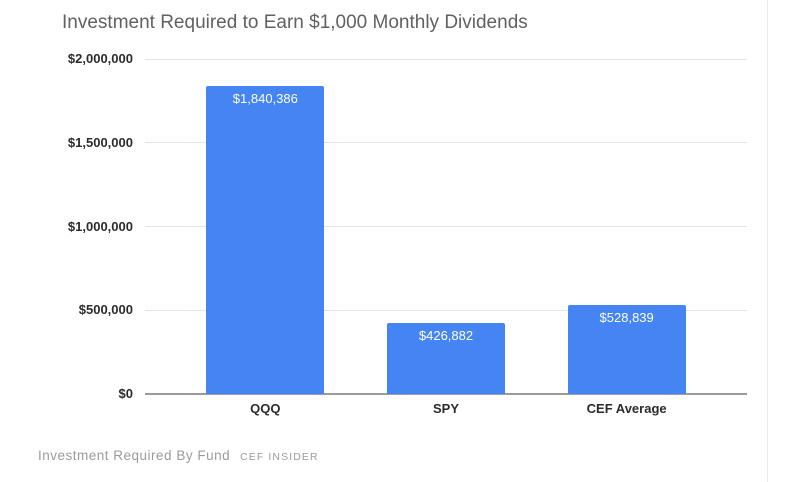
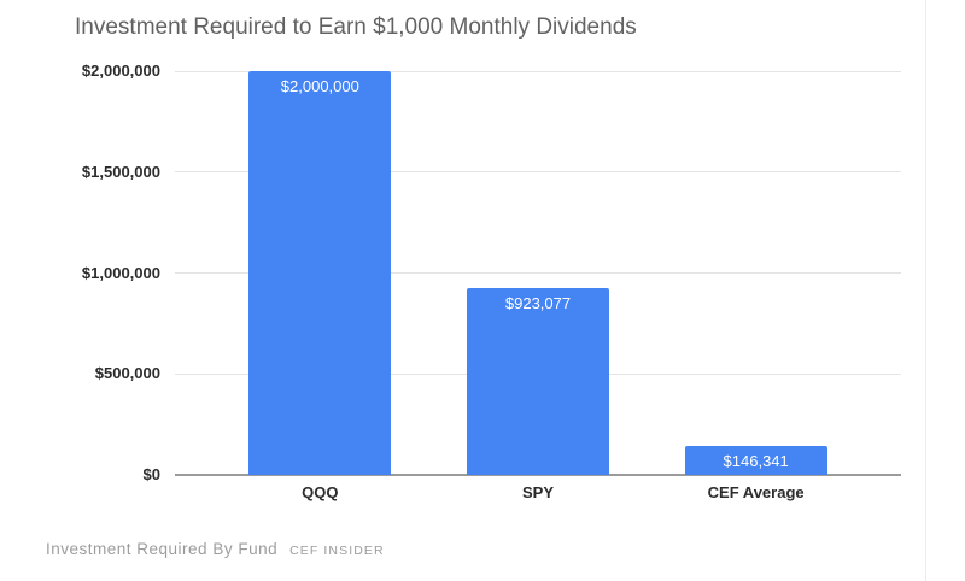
QQQ: $1,840,386 -> $2,000,000
SPY: $426,882 -> $923,077
CEF Average: $528,839 -> $146,341
